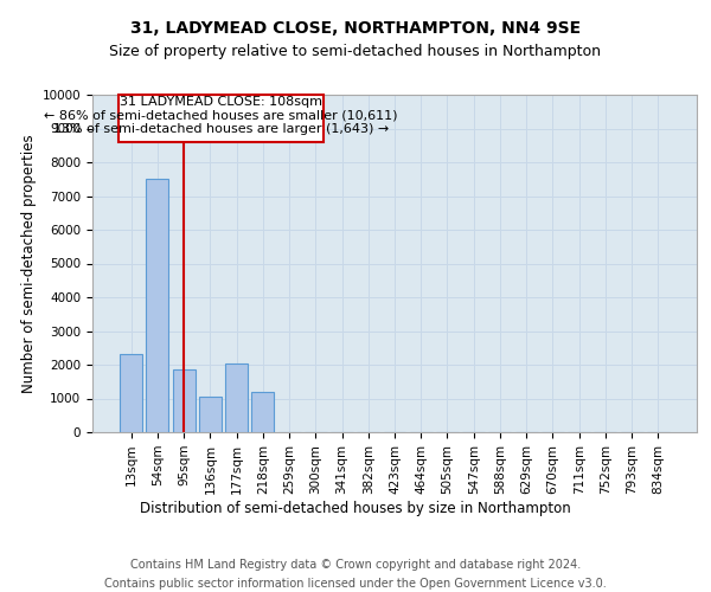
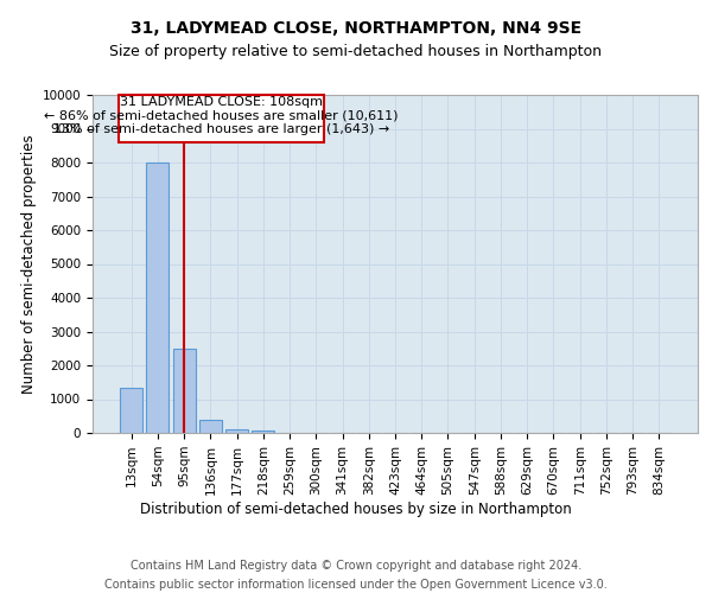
13sqm: 2300 -> 1350
54sqm: 7500 -> 8000
95sqm: 1850 -> 2500
136sqm: 1050 -> 400
177sqm: 2050 -> 120
218sqm: 1200 -> 80
